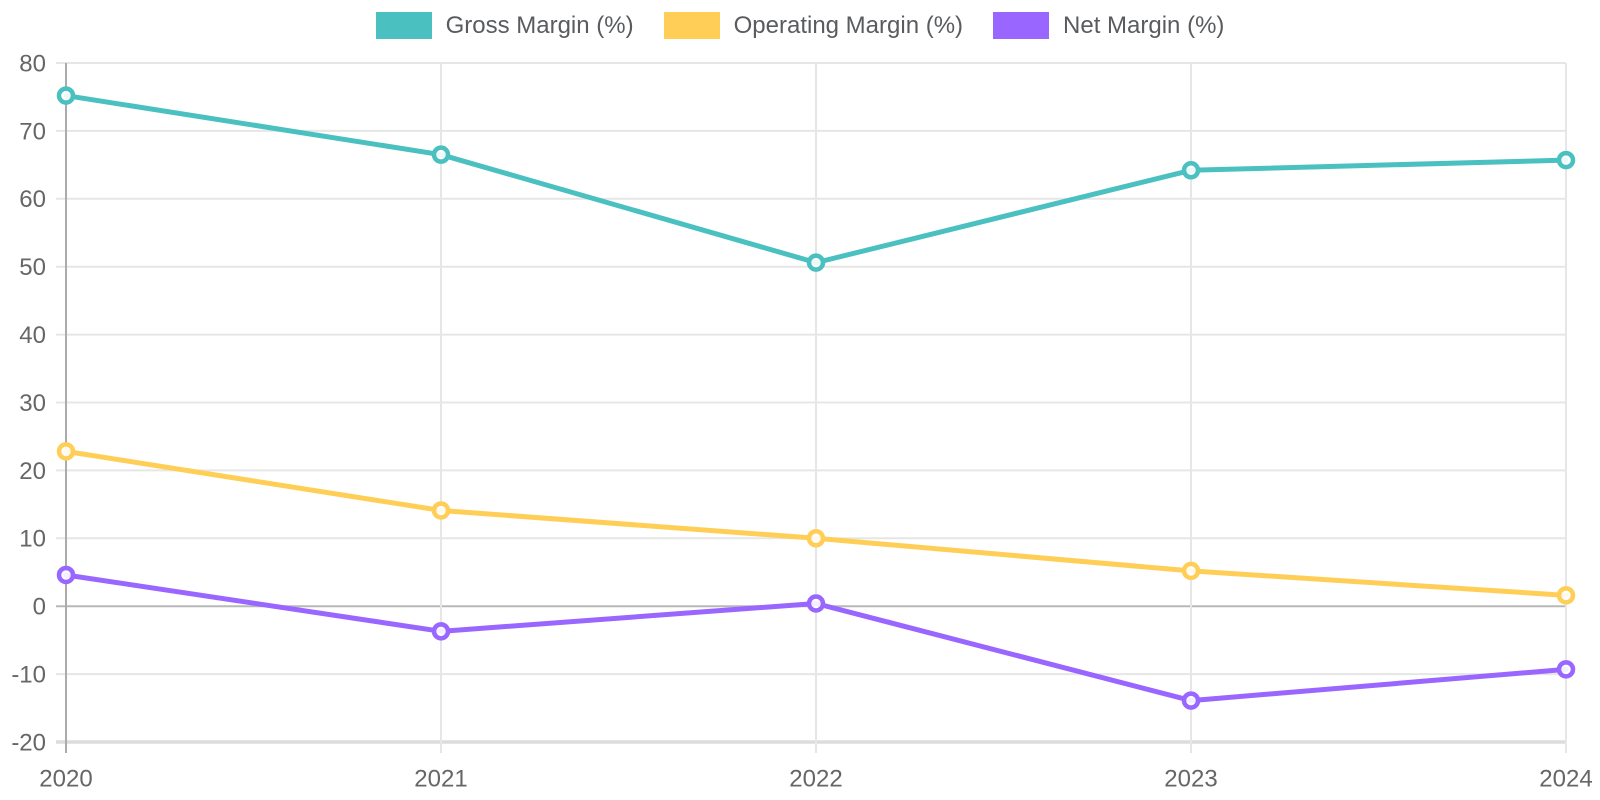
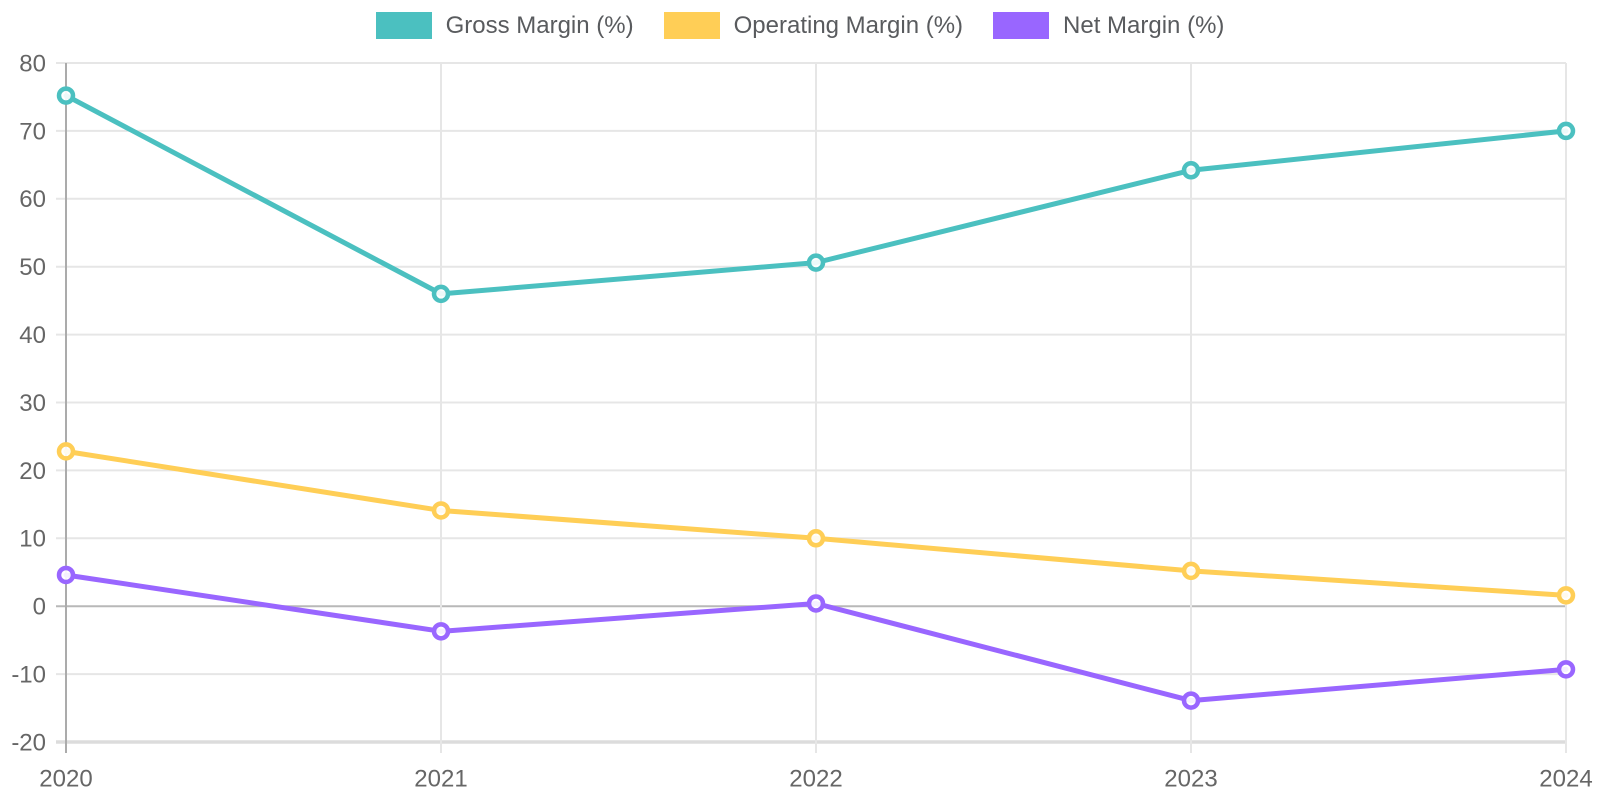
Gross Margin (%)/2021: 66 -> 46
Gross Margin (%)/2024: 66 -> 70
